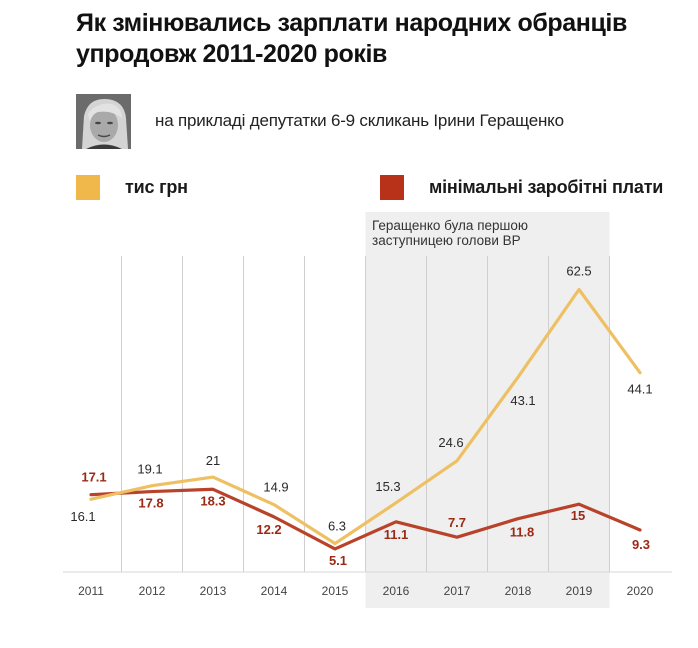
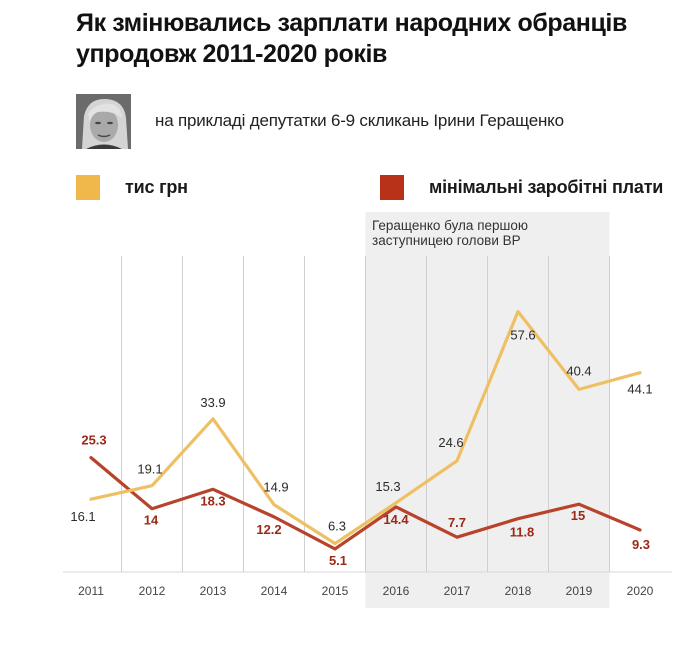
мінімальні заробітні плати/2011: 17.1 -> 25.3
мінімальні заробітні плати/2012: 17.8 -> 14
тис грн/2013: 21 -> 33.9
мінімальні заробітні плати/2016: 11.1 -> 14.4
тис грн/2018: 43.1 -> 57.6
тис грн/2019: 62.5 -> 40.4
